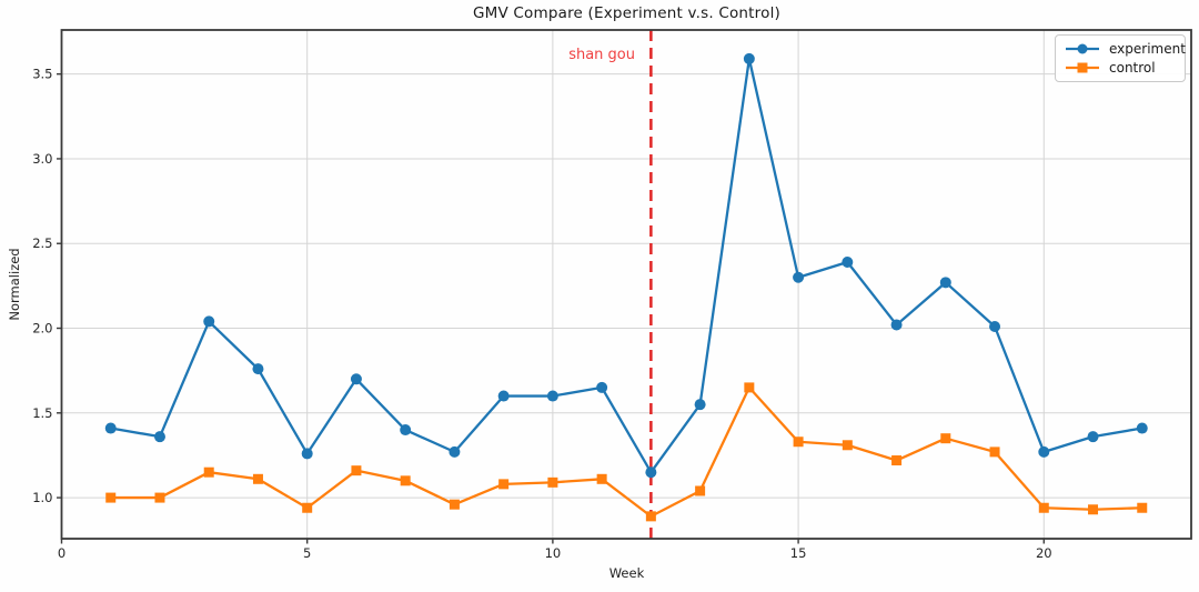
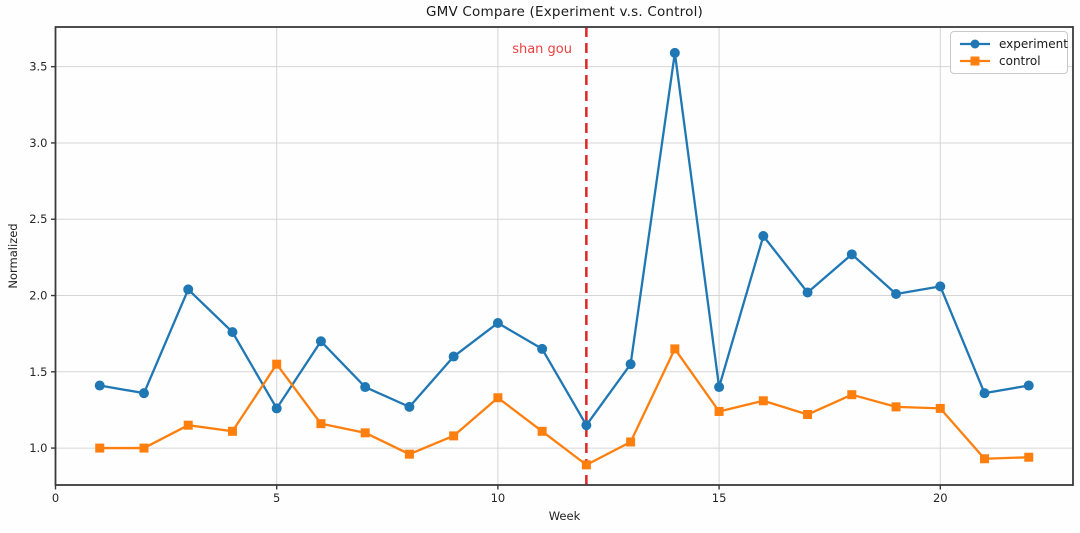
control/5: 0.94 -> 1.55
experiment/10: 1.60 -> 1.82
control/10: 1.09 -> 1.33
experiment/15: 2.30 -> 1.40
control/15: 1.33 -> 1.24
experiment/20: 1.27 -> 2.06
control/20: 0.94 -> 1.26
